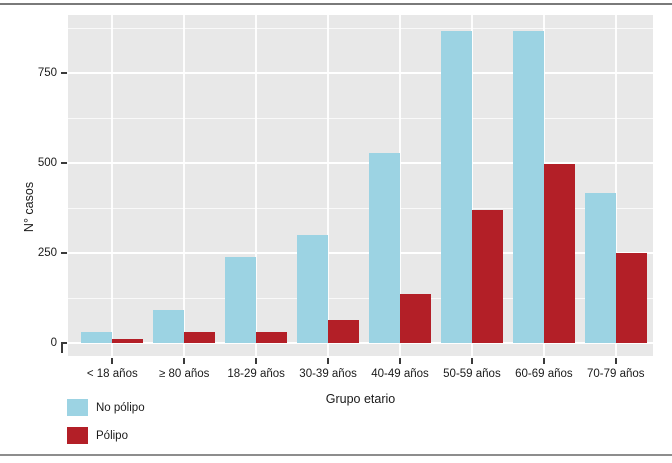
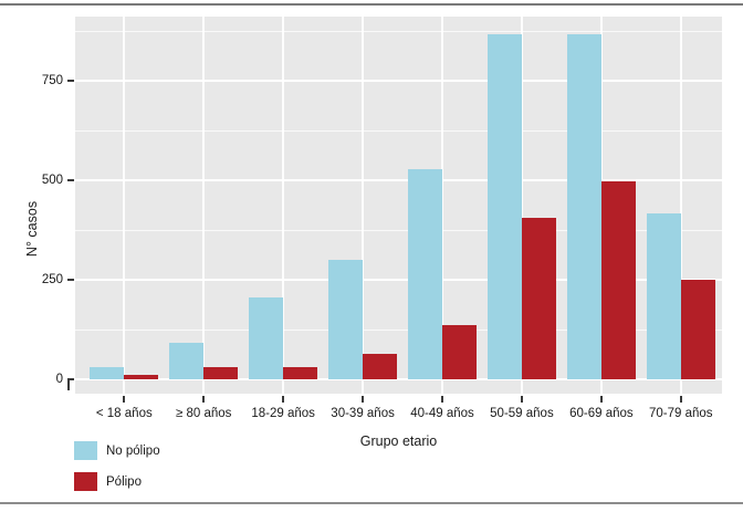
No pólipo/18-29 años: 240 -> 200
Pólipo/50-59 años: 370 -> 410
